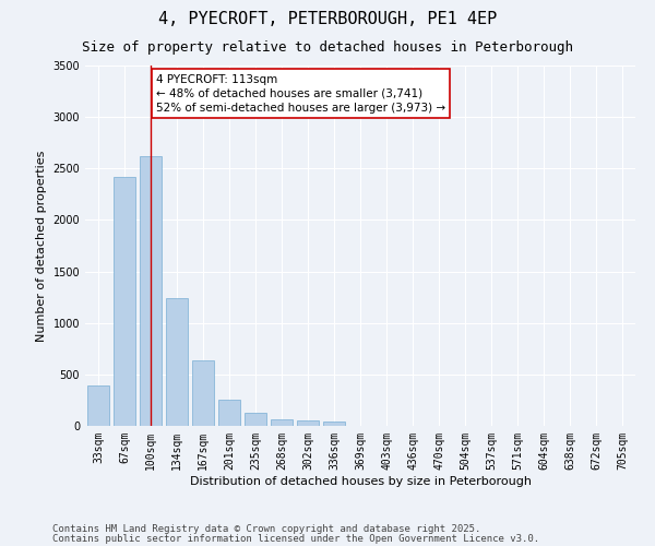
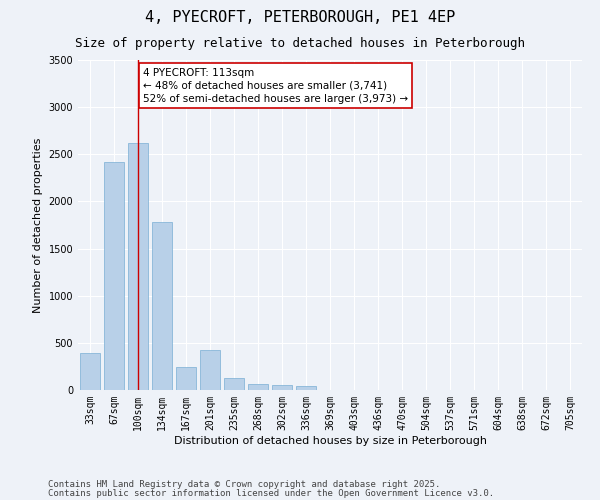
134sqm: 1240 -> 1780
167sqm: 640 -> 240
201sqm: 250 -> 420
